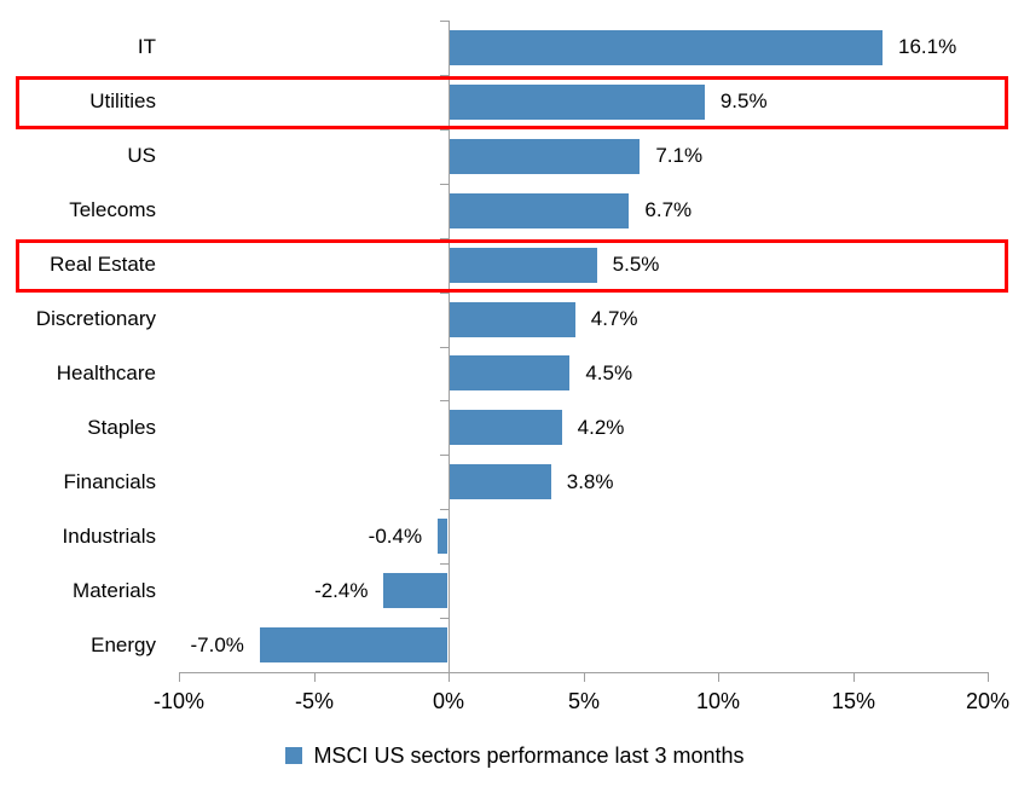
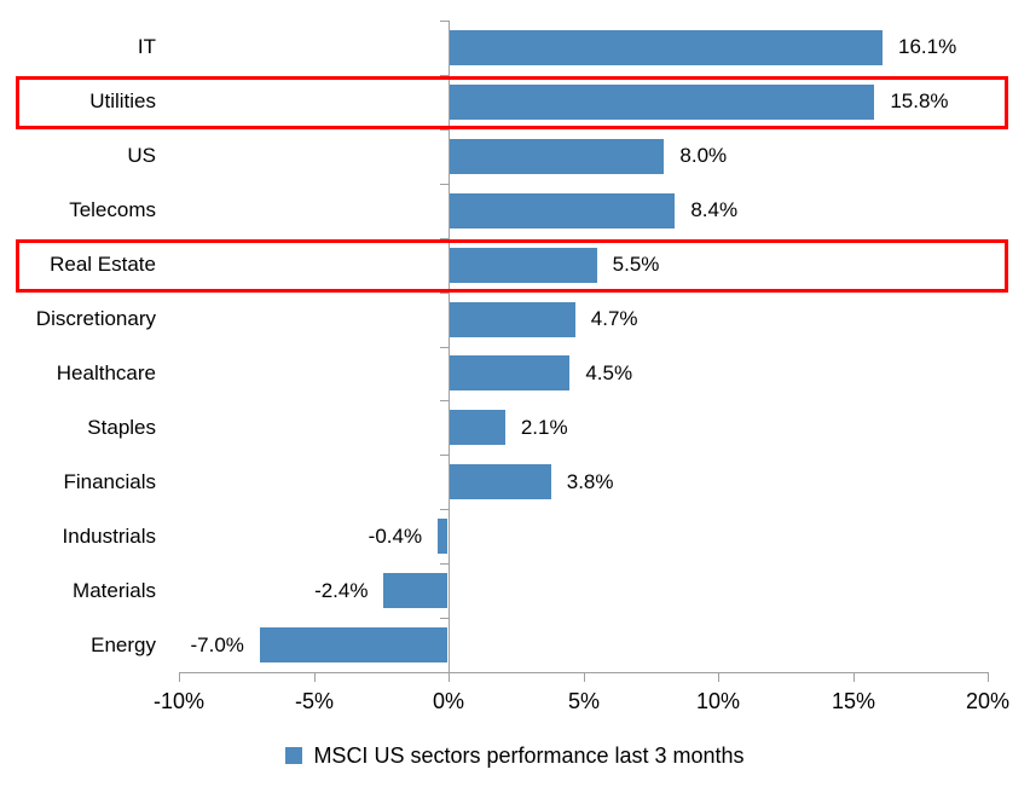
Utilities: 9.5% -> 15.8%
US: 7.1% -> 8.0%
Telecoms: 6.7% -> 8.4%
Staples: 4.2% -> 2.1%
